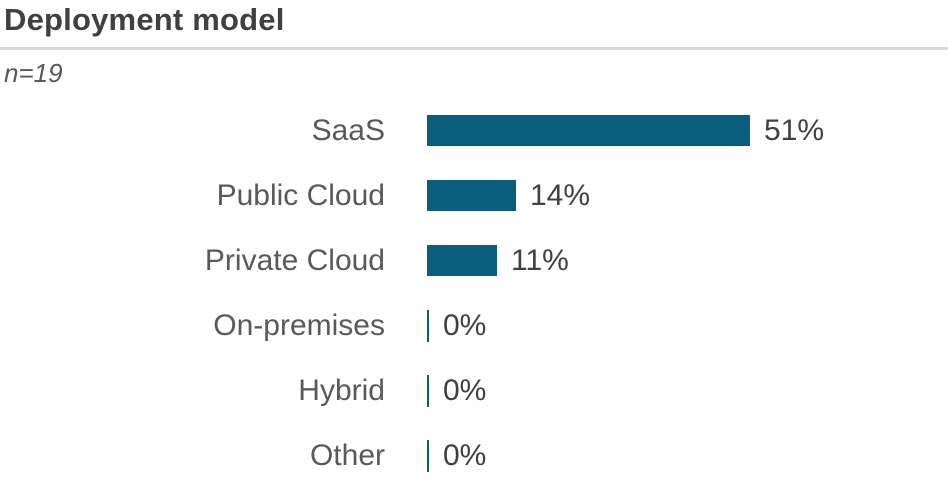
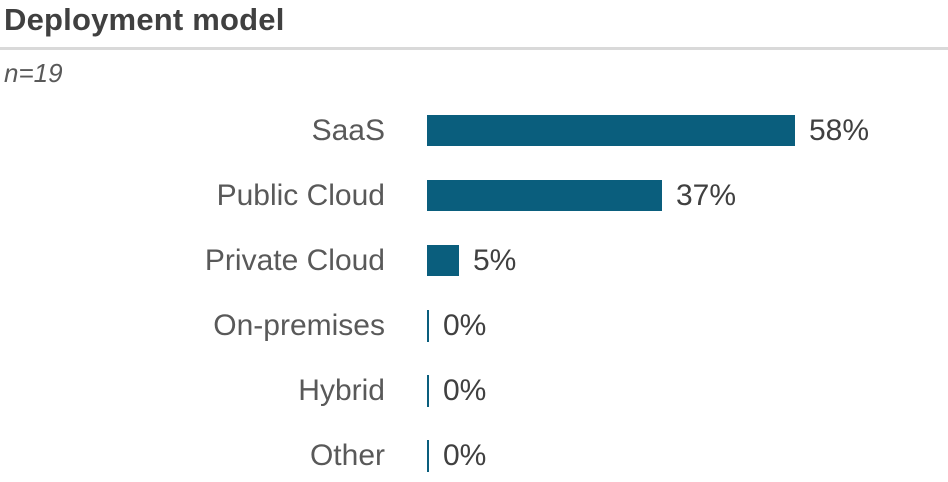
SaaS: 51% -> 58%
Public Cloud: 14% -> 37%
Private Cloud: 11% -> 5%
